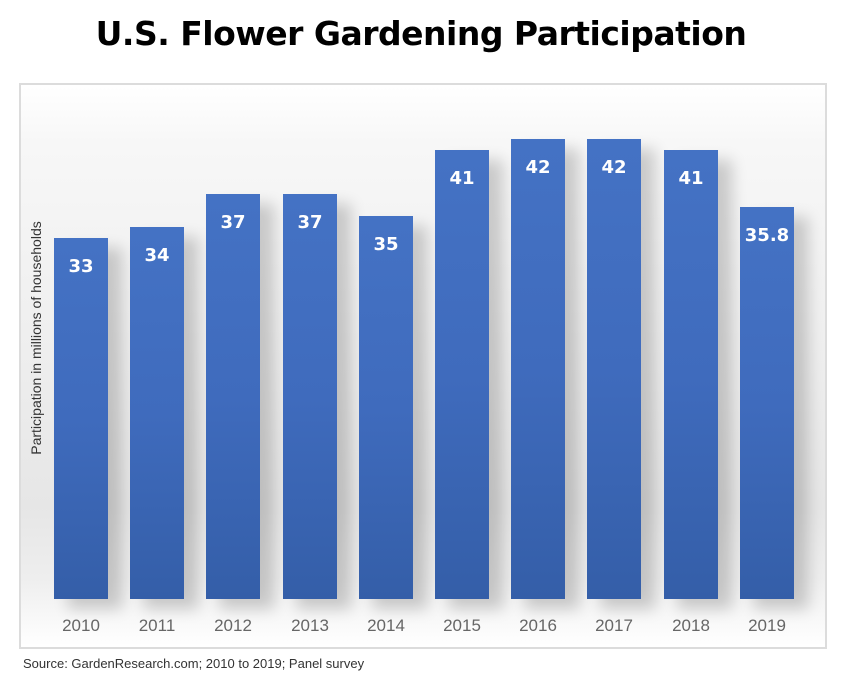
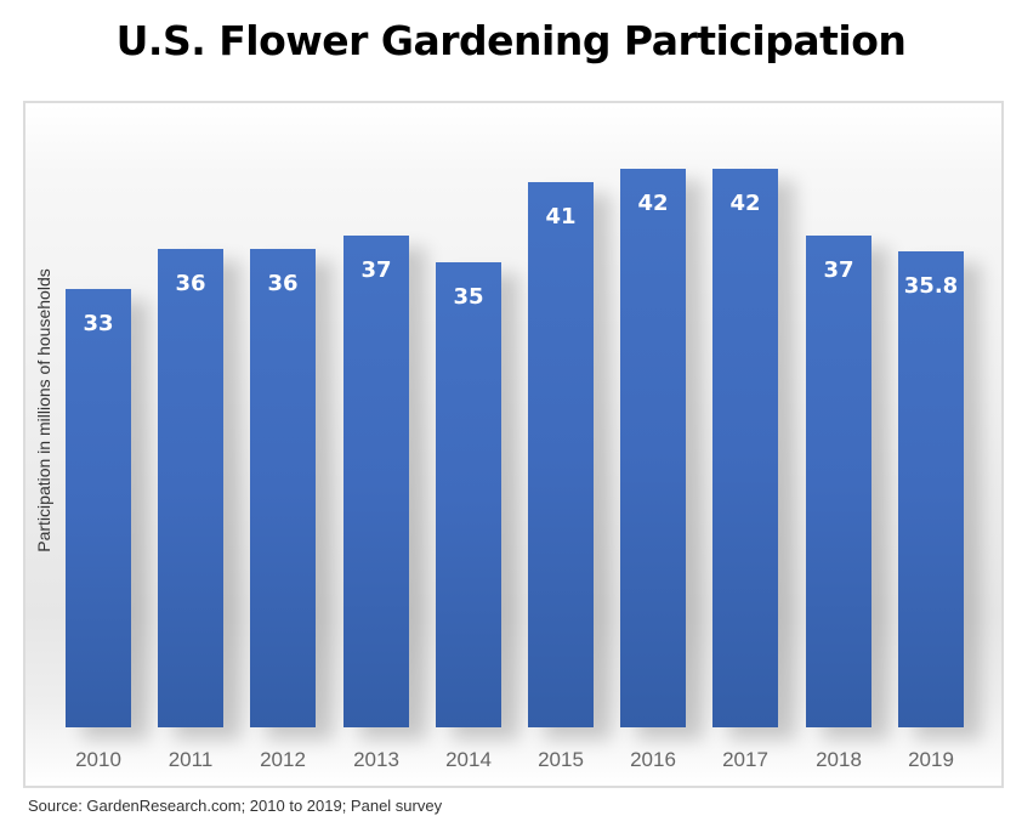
2011: 34 -> 36
2012: 37 -> 36
2018: 41 -> 37
